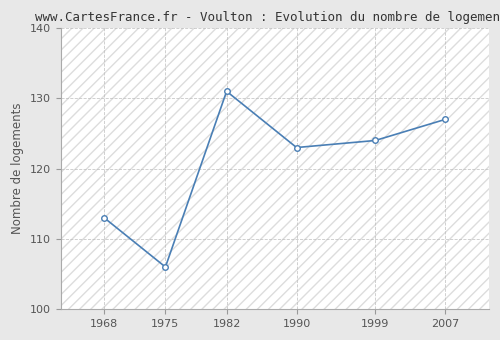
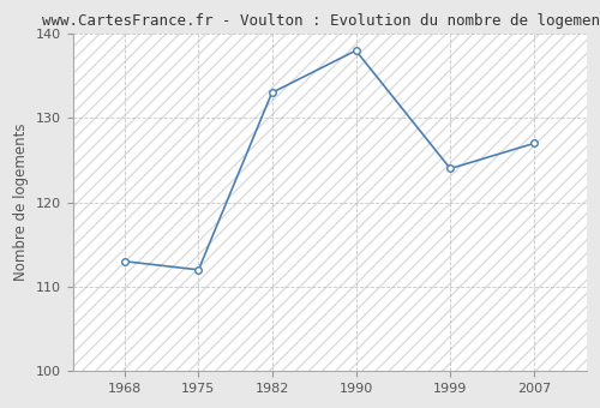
1975: 106 -> 112
1982: 131 -> 133
1990: 123 -> 138
